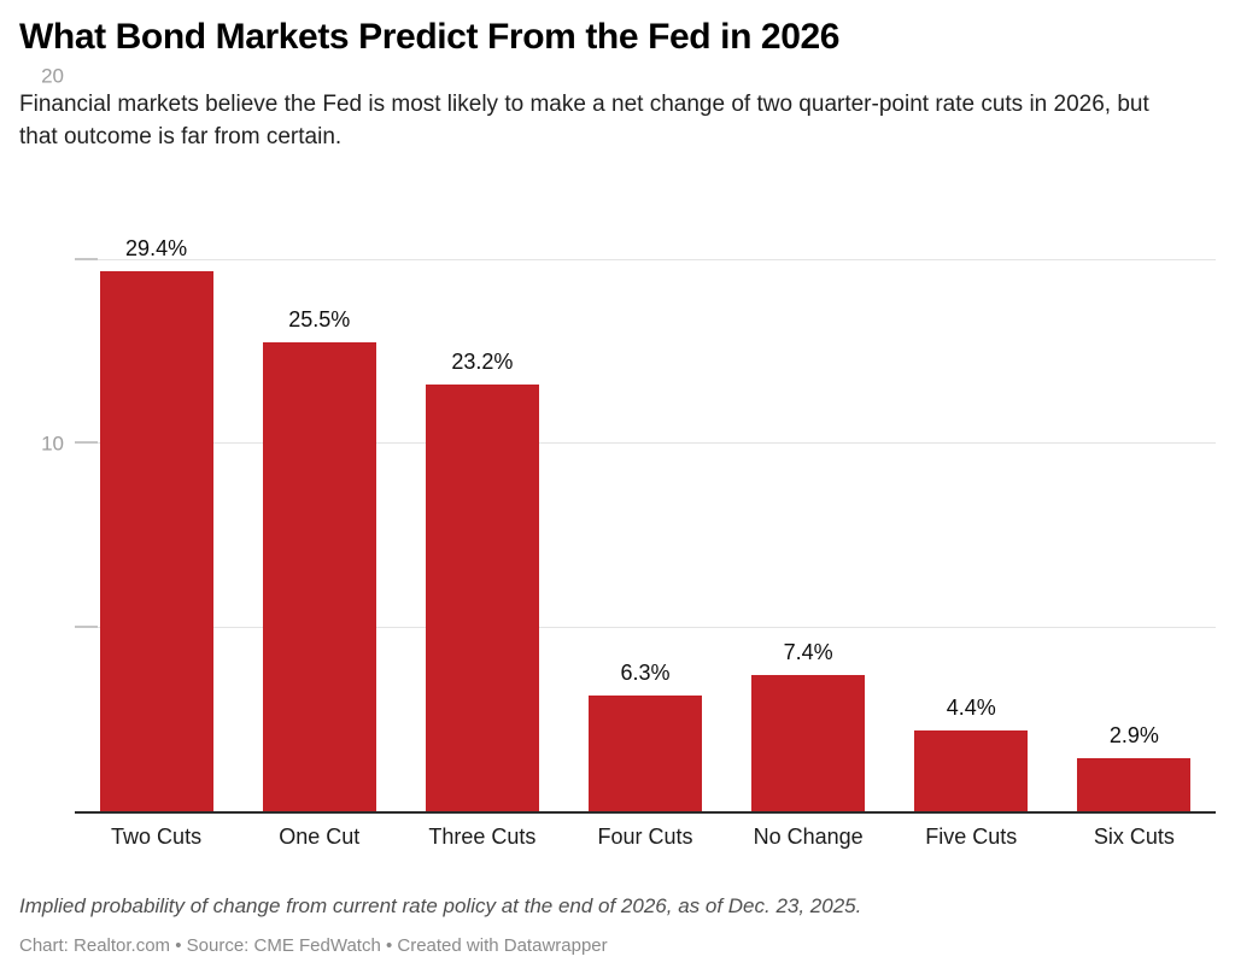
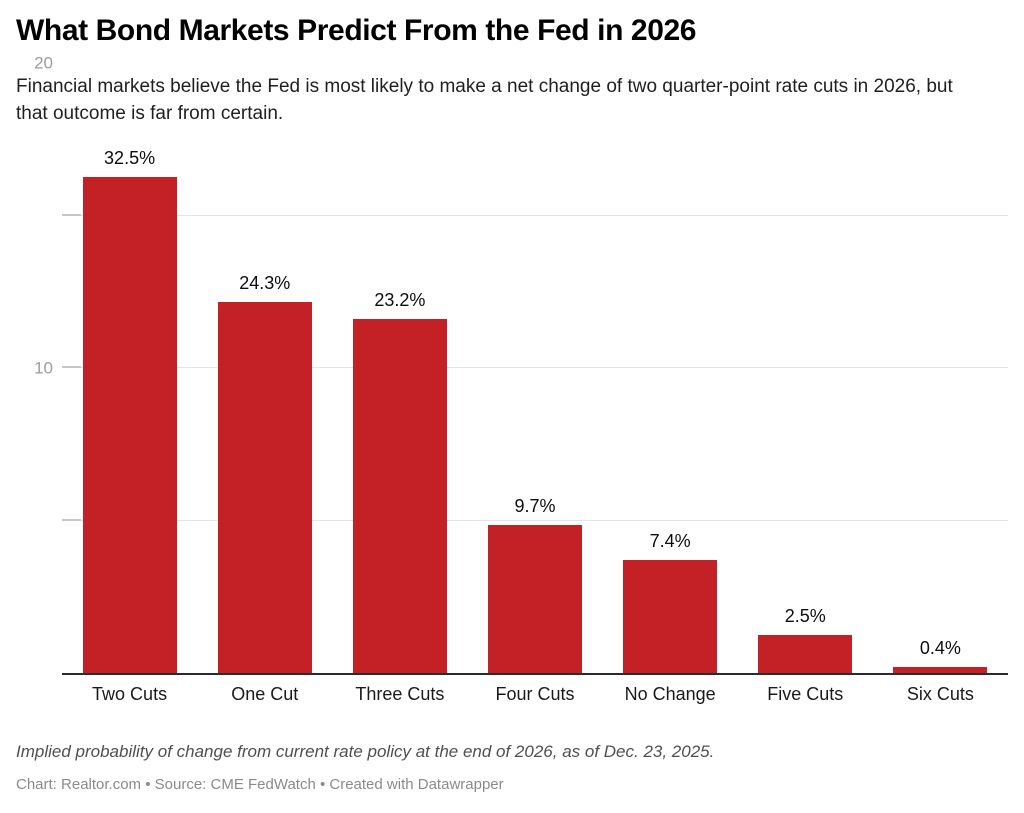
Two Cuts: 29.4% -> 32.5%
One Cut: 25.5% -> 24.3%
Four Cuts: 6.3% -> 9.7%
Five Cuts: 4.4% -> 2.5%
Six Cuts: 2.9% -> 0.4%
